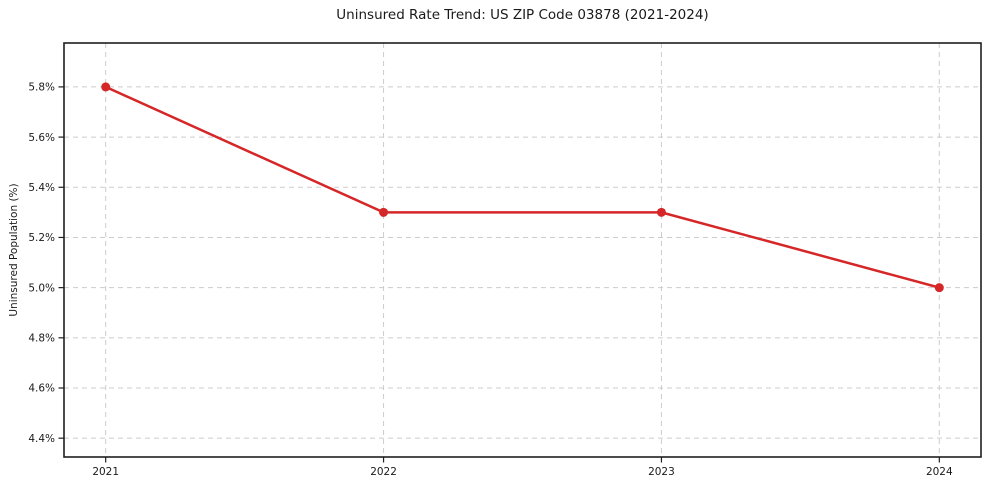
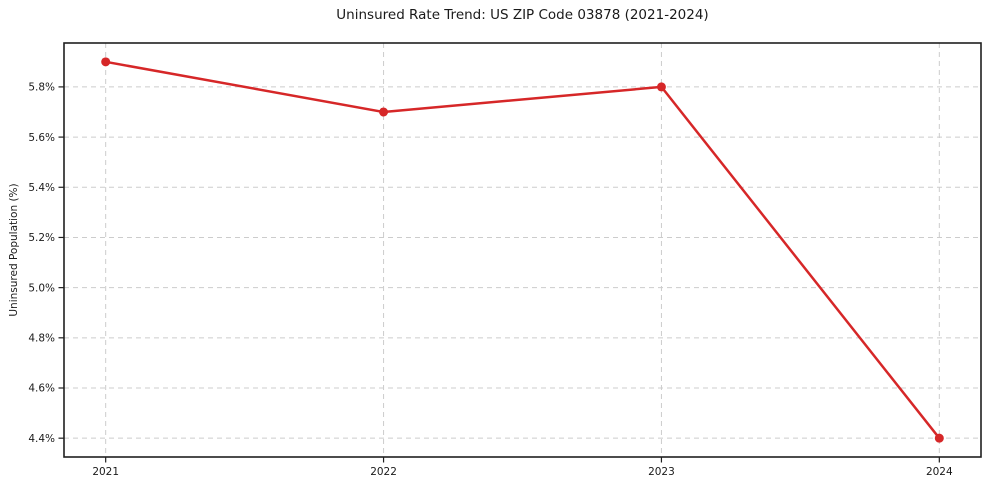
2021: 5.8% -> 5.9%
2022: 5.3% -> 5.7%
2023: 5.3% -> 5.8%
2024: 5.0% -> 4.4%
